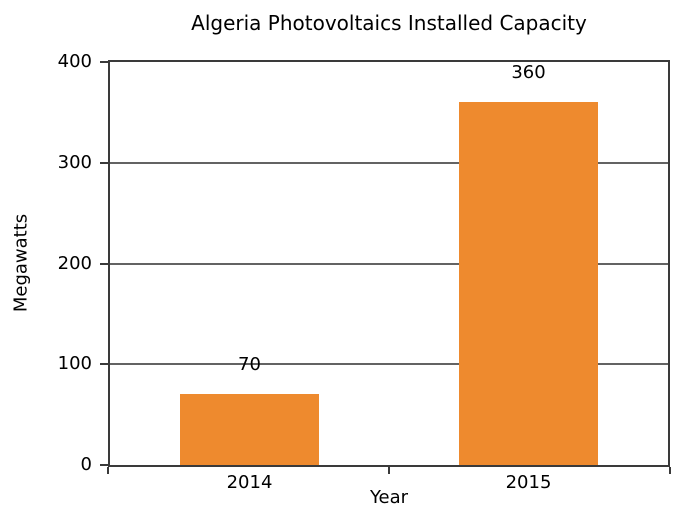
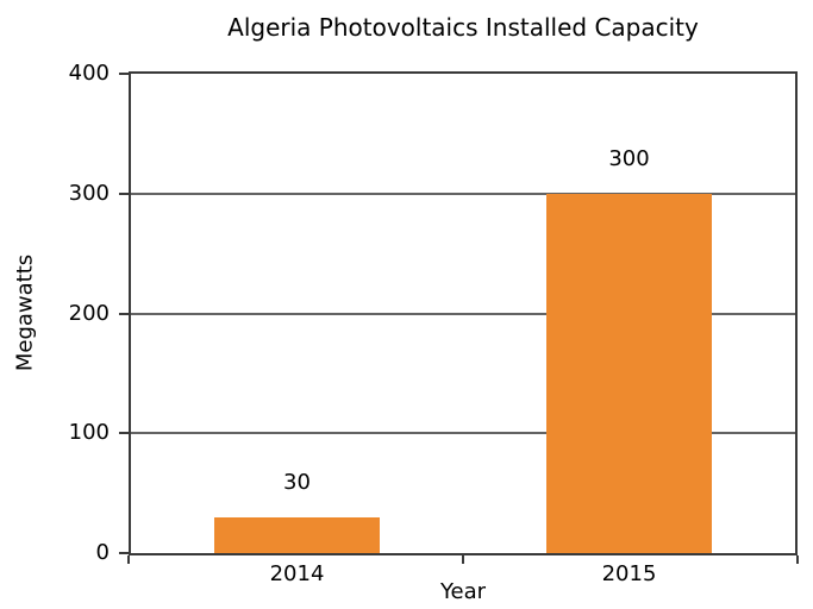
2014: 70 -> 30
2015: 360 -> 300
